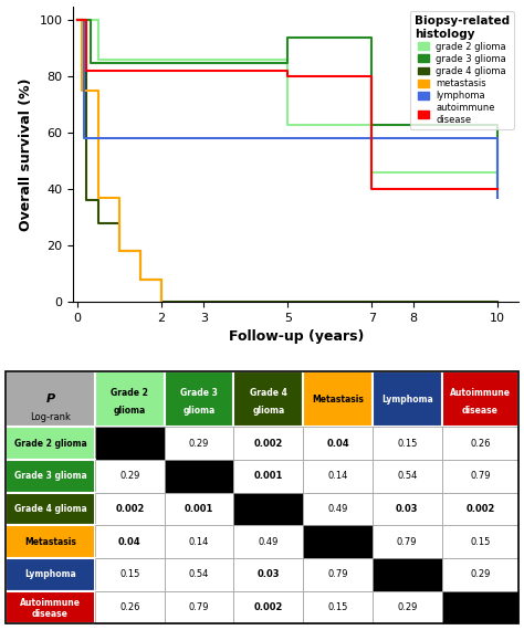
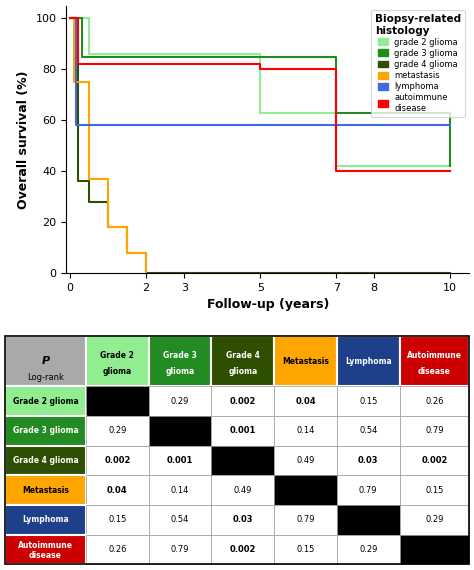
grade 3 glioma/5: 94 -> 85
grade 2 glioma/7: 46 -> 42
lymphoma/10: 37 -> 58
